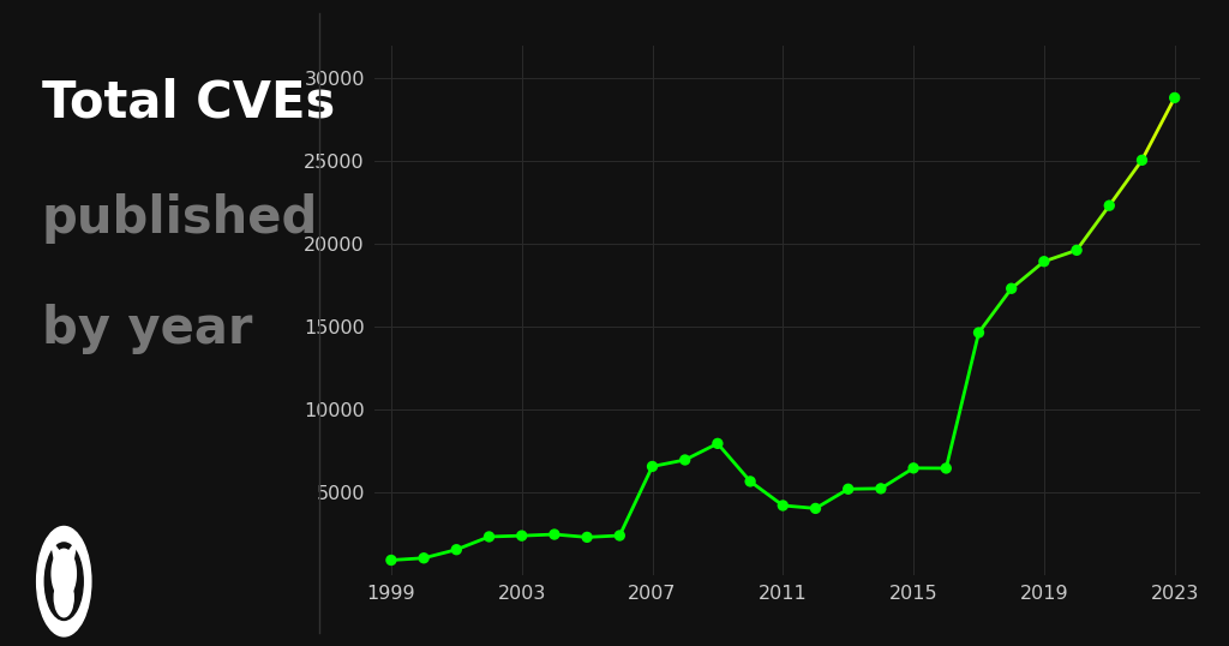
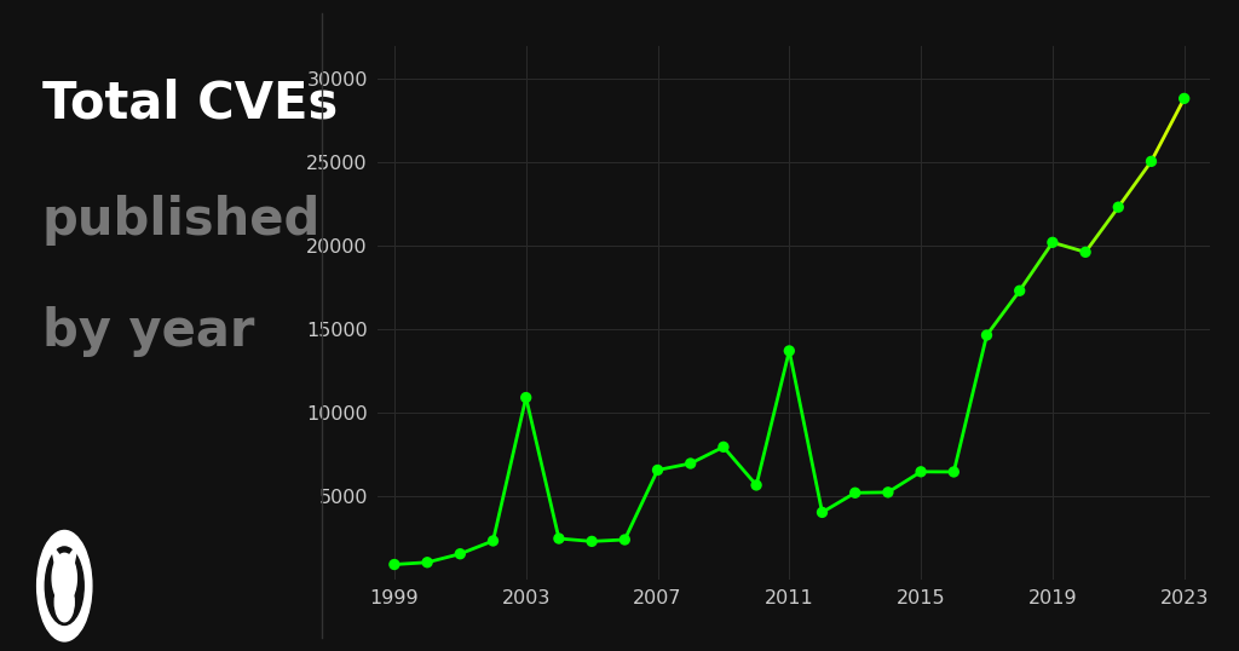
2003: 2400 -> 10900
2011: 4200 -> 13700
2019: 18900 -> 20200
